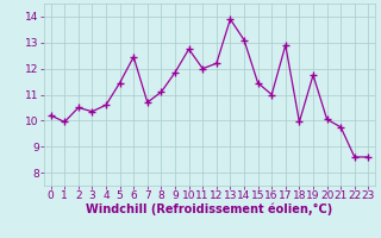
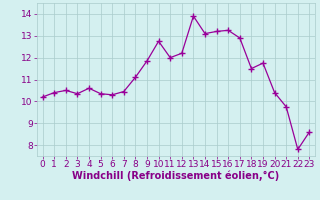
1: 9.95 -> 10.40
5: 11.45 -> 10.35
6: 12.45 -> 10.30
7: 10.70 -> 10.45
15: 11.45 -> 13.20
16: 11.00 -> 13.25
18: 9.95 -> 11.50
20: 10.05 -> 10.40
22: 8.60 -> 7.80
